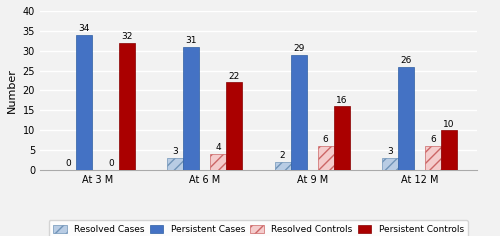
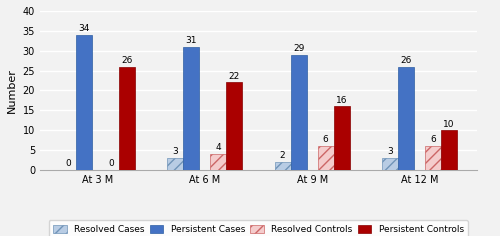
Persistent Controls/At 3 M: 32 -> 26
